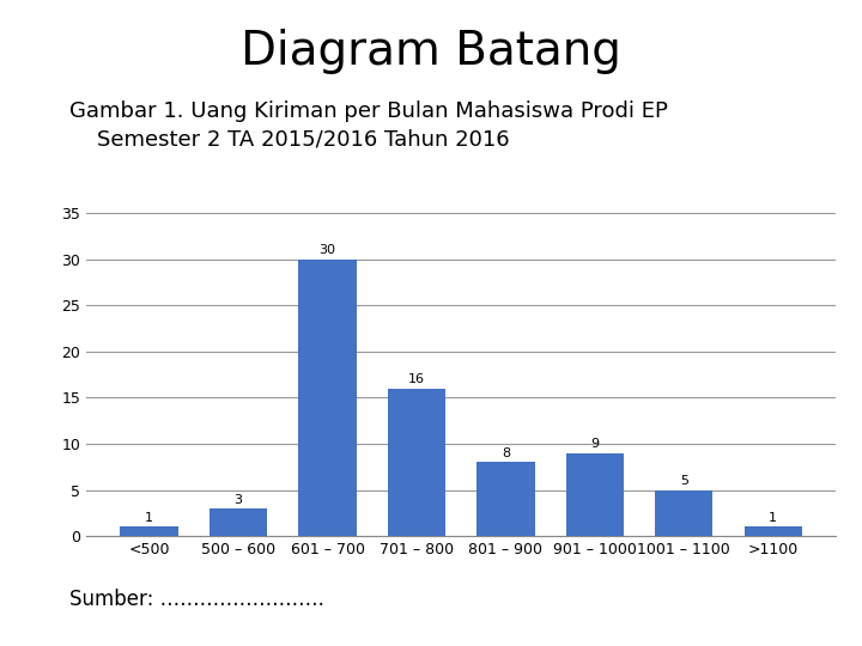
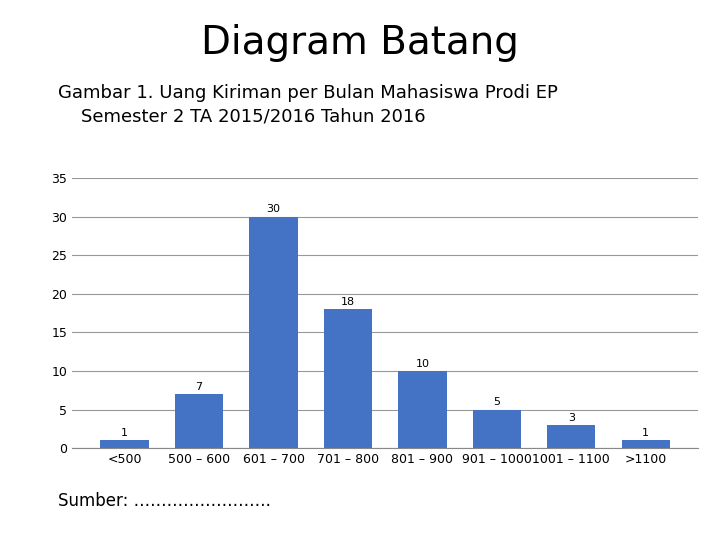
500 – 600: 3 -> 7
701 – 800: 16 -> 18
801 – 900: 8 -> 10
901 – 1000: 9 -> 5
1001 – 1100: 5 -> 3
